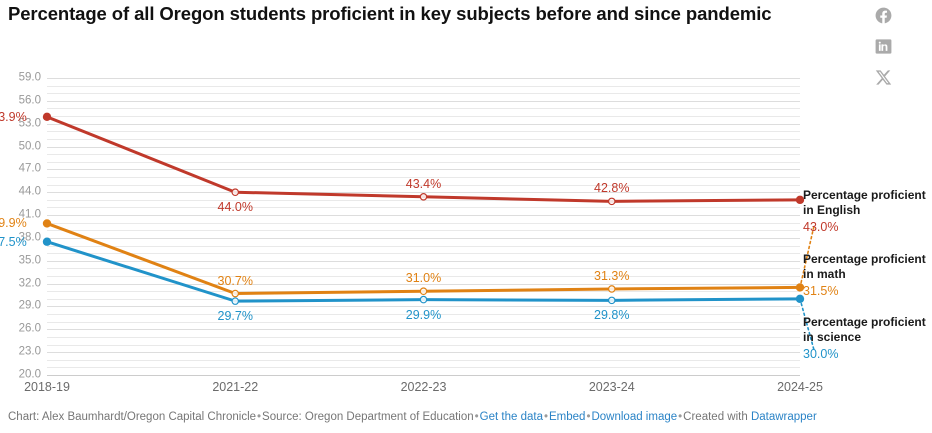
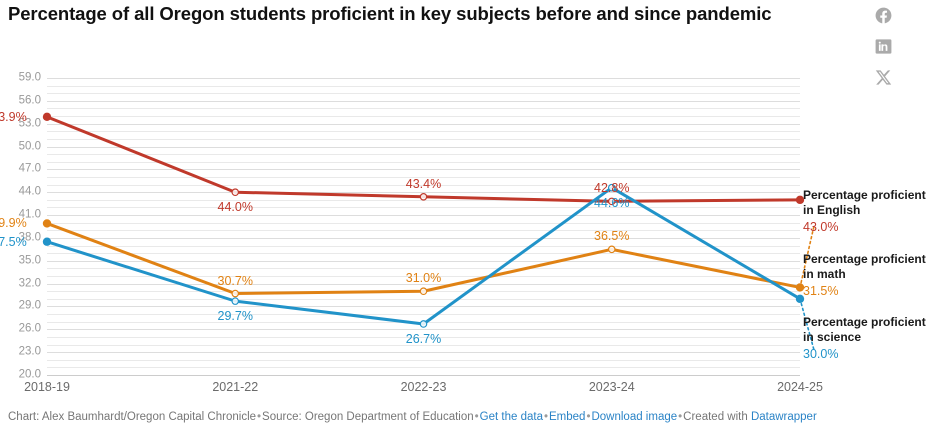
Percentage proficient in science/2022-23: 29.9% -> 26.7%
Percentage proficient in math/2023-24: 31.3% -> 36.5%
Percentage proficient in science/2023-24: 29.8% -> 44.6%
